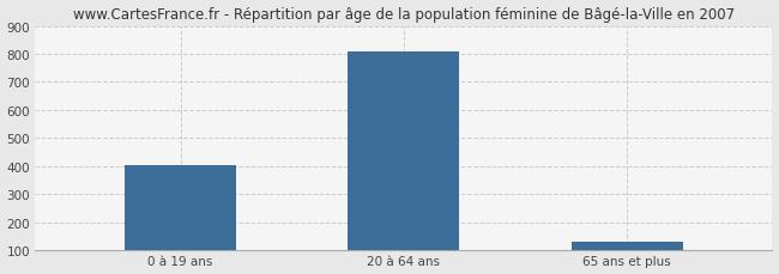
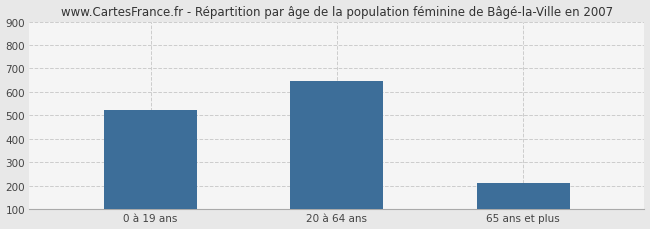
0 à 19 ans: 405 -> 525
20 à 64 ans: 810 -> 645
65 ans et plus: 130 -> 210
